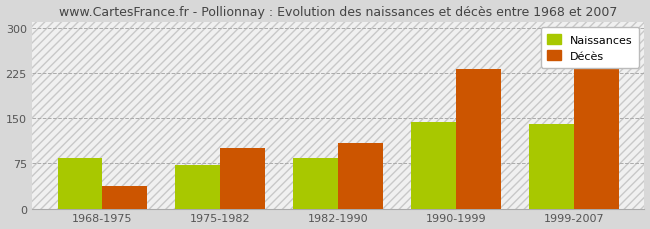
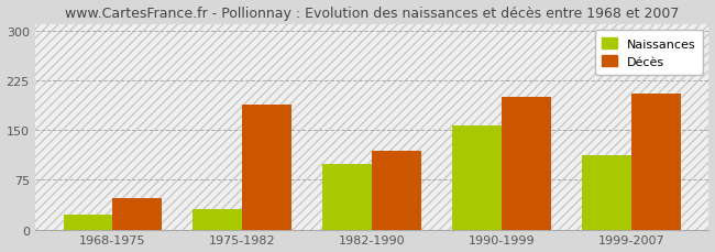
Naissances/1968-1975: 83 -> 22
Décès/1968-1975: 38 -> 48
Naissances/1975-1982: 73 -> 30
Décès/1975-1982: 100 -> 188
Naissances/1982-1990: 83 -> 98
Décès/1982-1990: 108 -> 118
Naissances/1990-1999: 143 -> 156
Décès/1990-1999: 232 -> 200
Naissances/1999-2007: 140 -> 112
Décès/1999-2007: 235 -> 204
